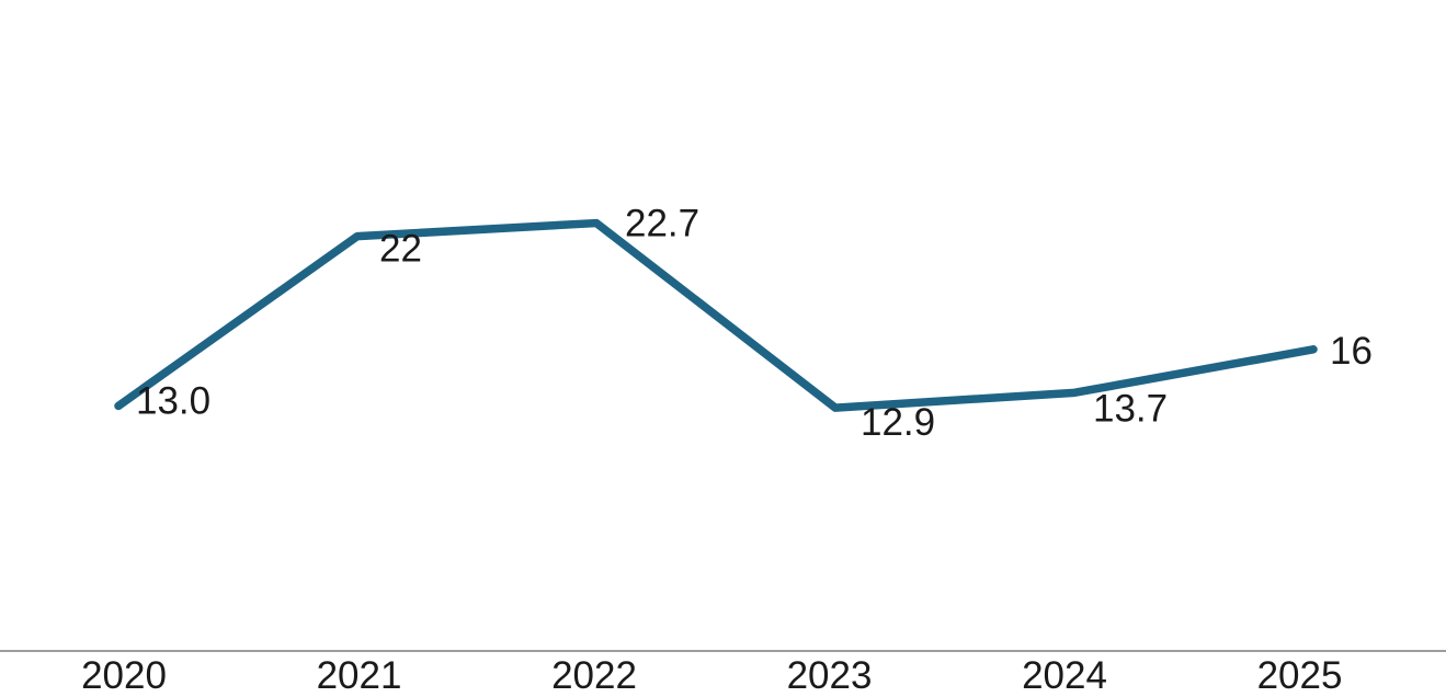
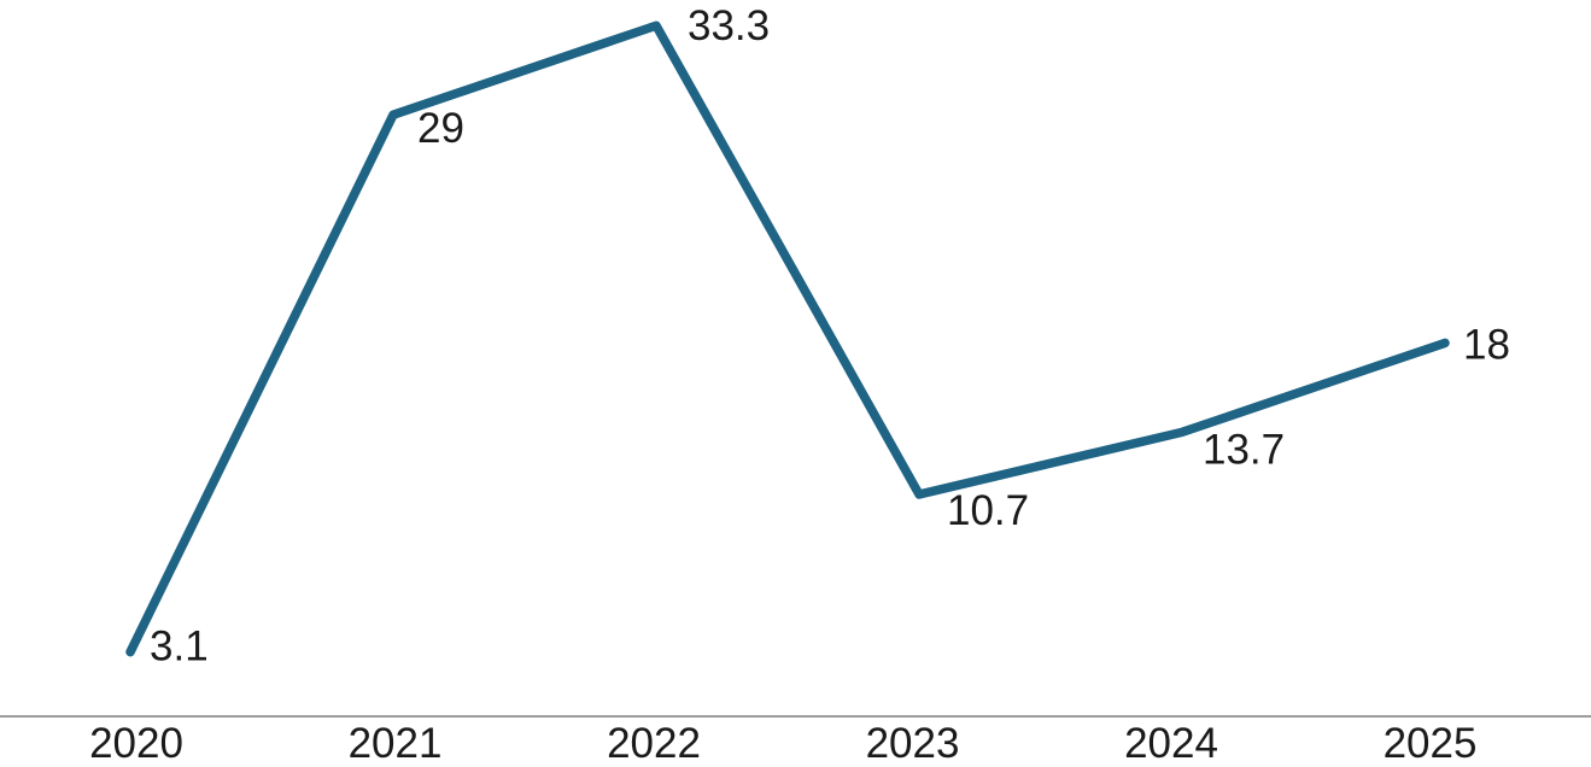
2020: 13.0 -> 3.1
2021: 22 -> 29
2022: 22.7 -> 33.3
2023: 12.9 -> 10.7
2025: 16 -> 18
